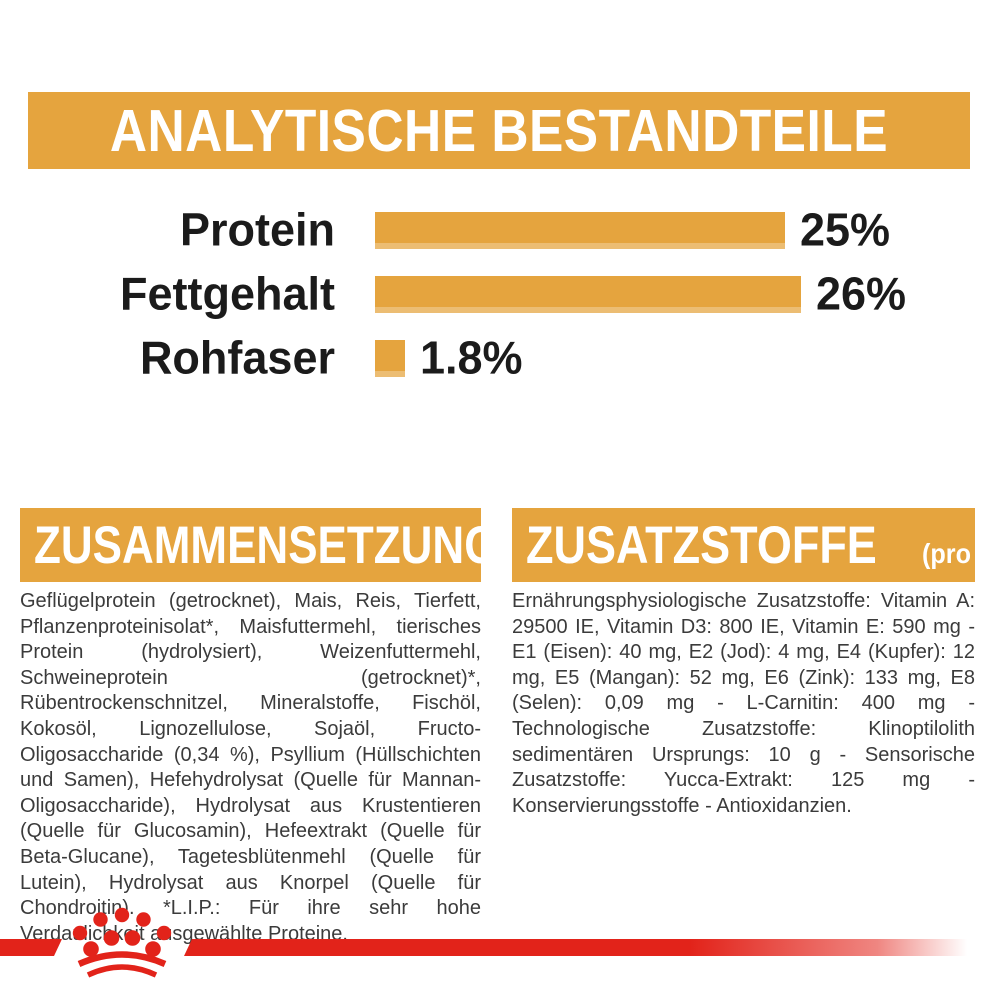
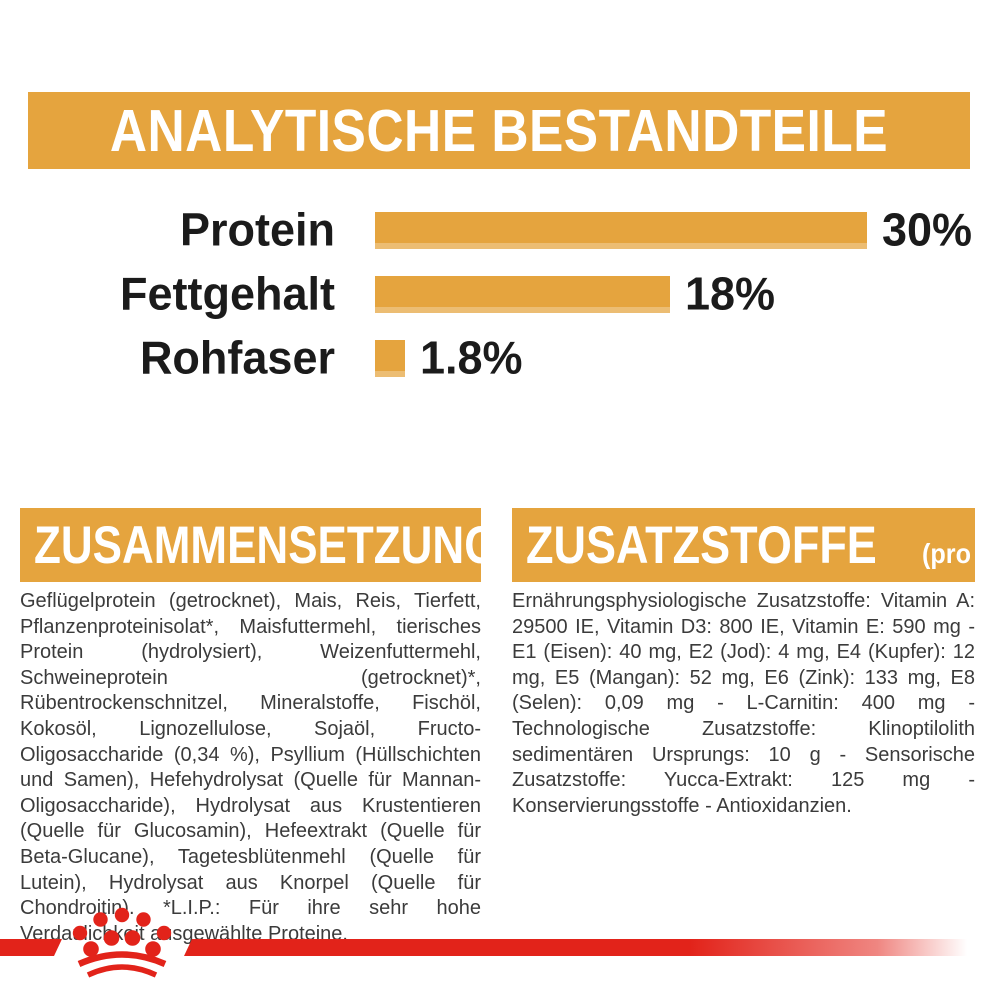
Protein: 25% -> 30%
Fettgehalt: 26% -> 18%
